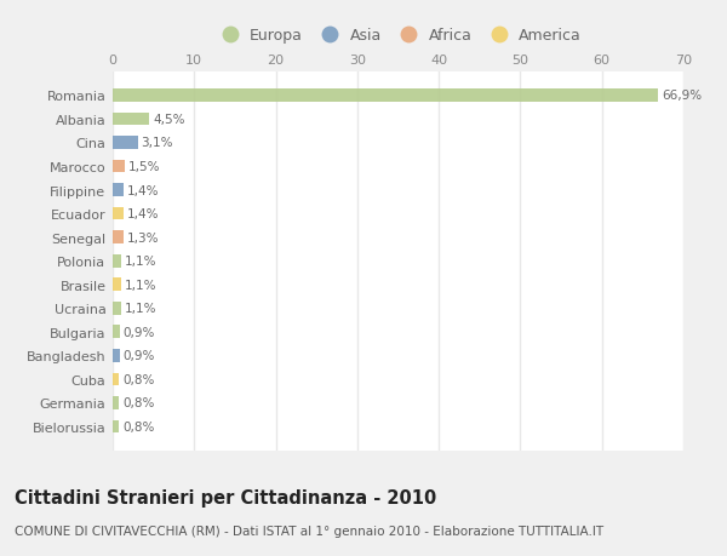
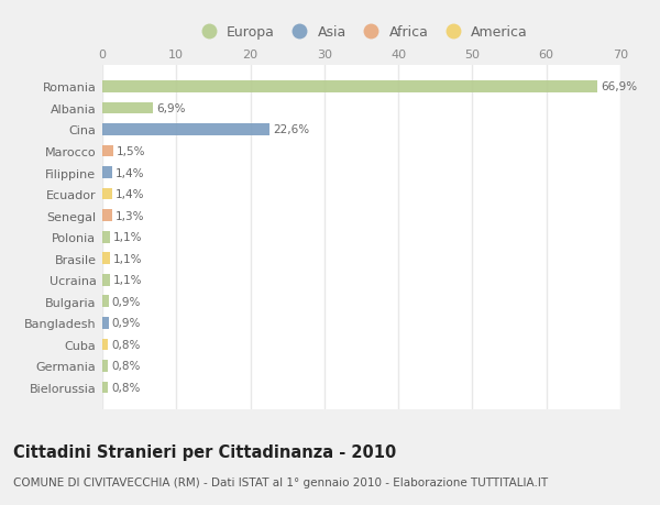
Albania: 4,5% -> 6,9%
Cina: 3,1% -> 22,6%
